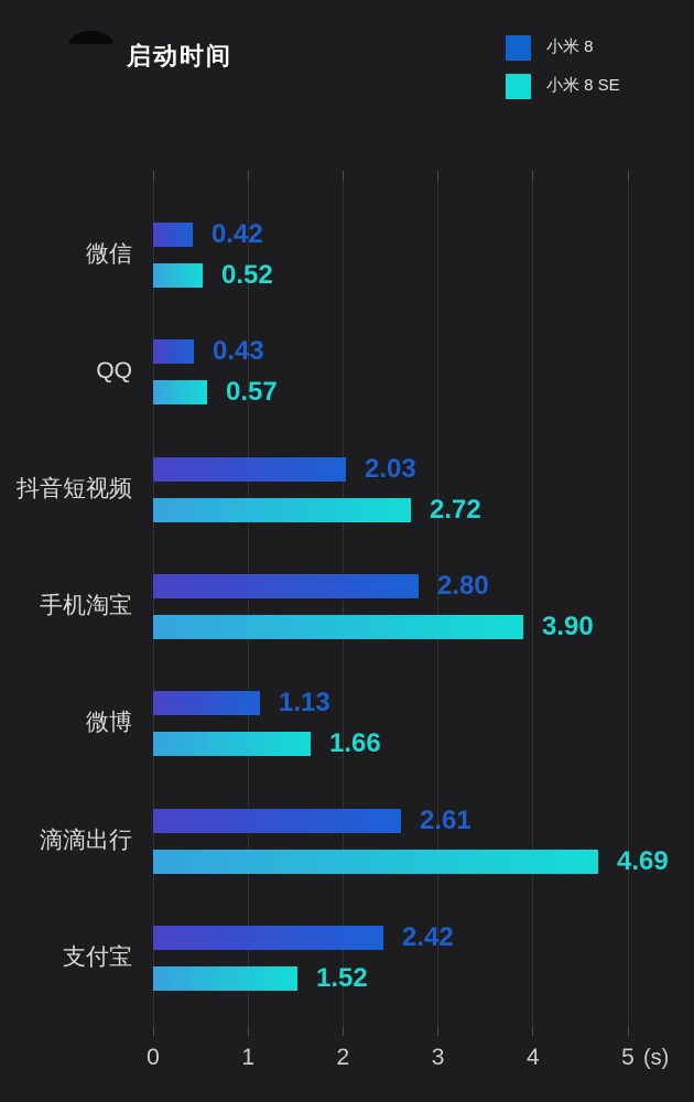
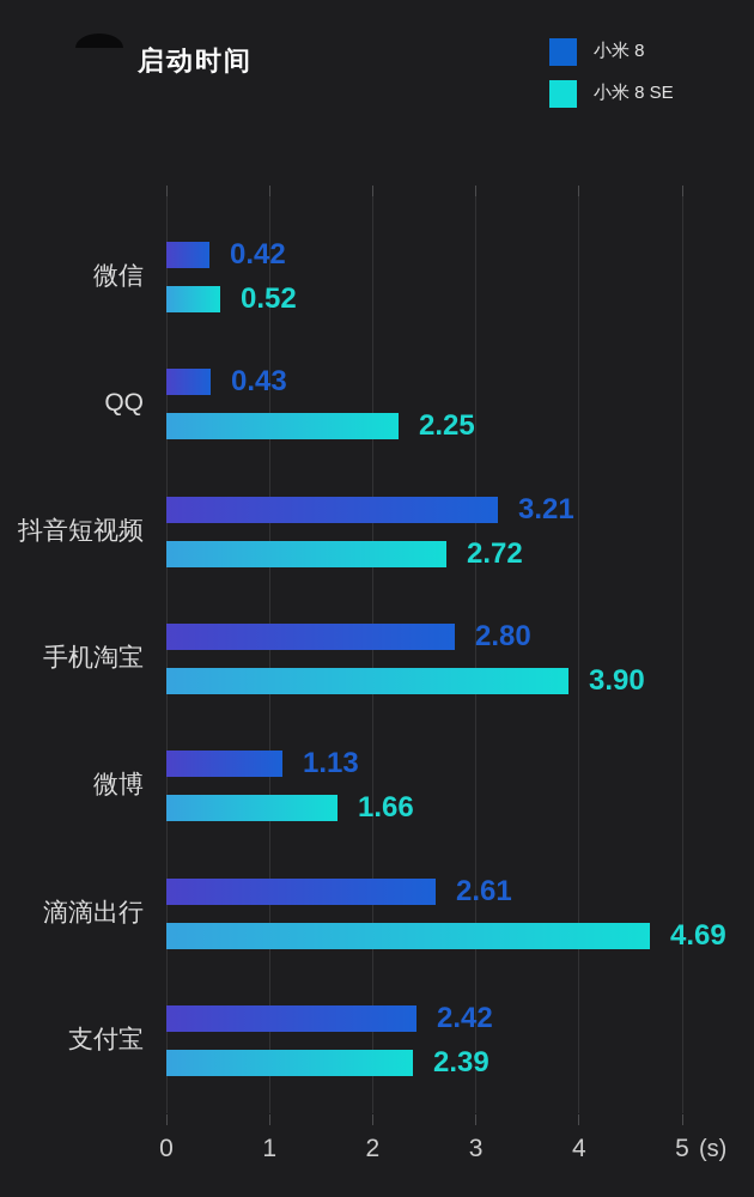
小米 8 SE/QQ: 0.57 -> 2.25
小米 8/抖音短视频: 2.03 -> 3.21
小米 8 SE/支付宝: 1.52 -> 2.39
